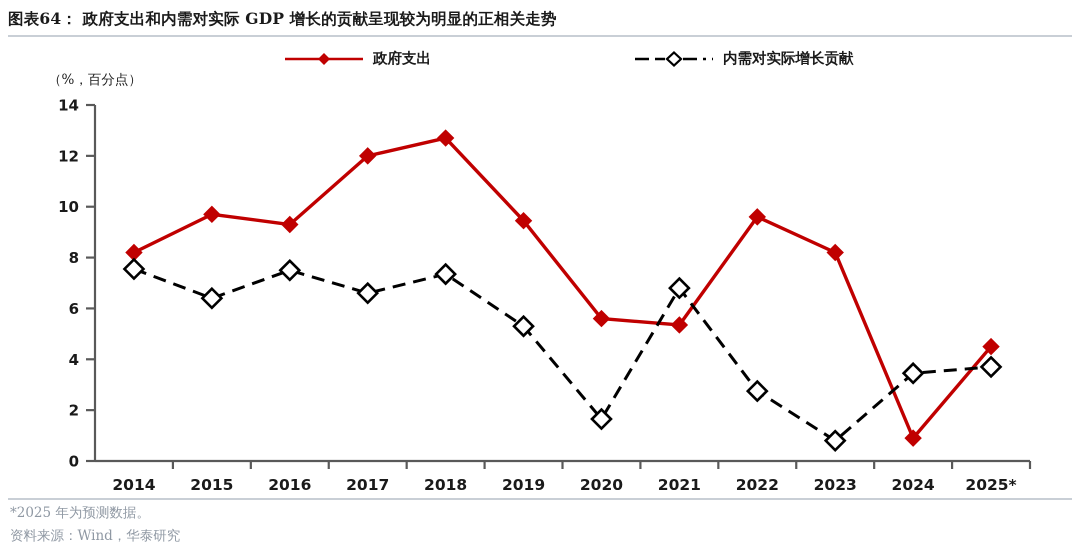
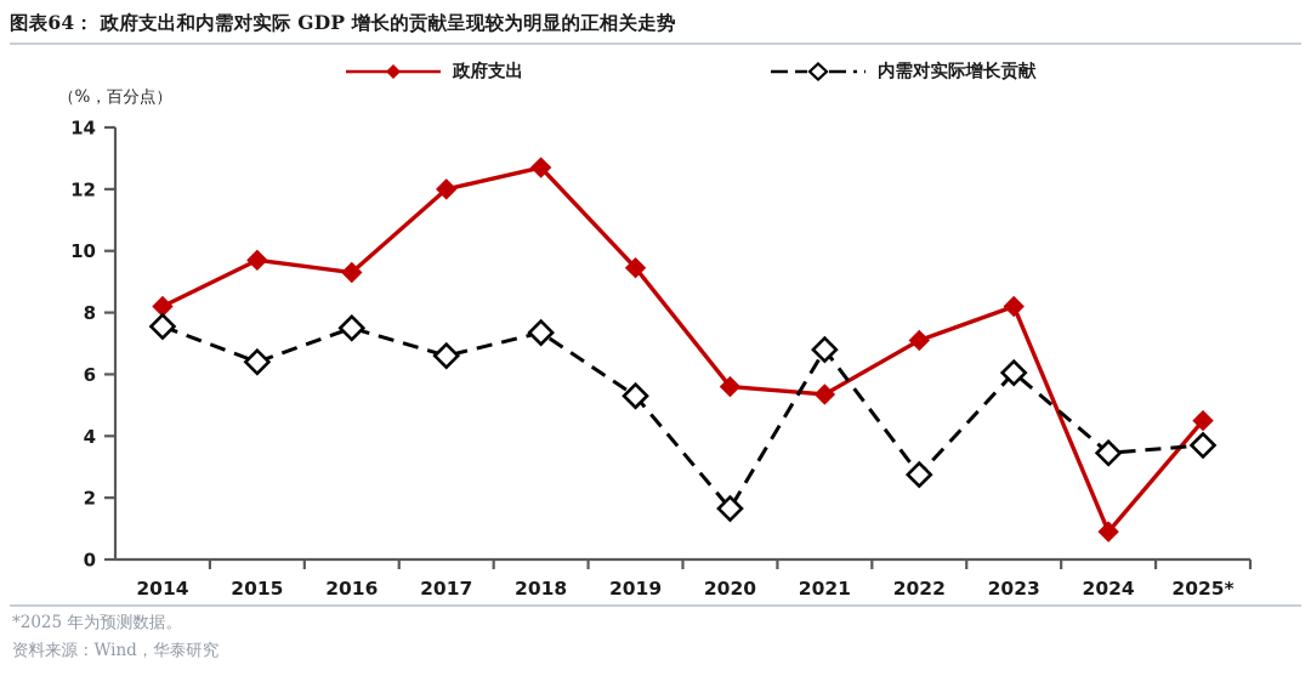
政府支出/2022: 9.6 -> 7.1
内需对实际增长贡献/2023: 0.8 -> 6.0
